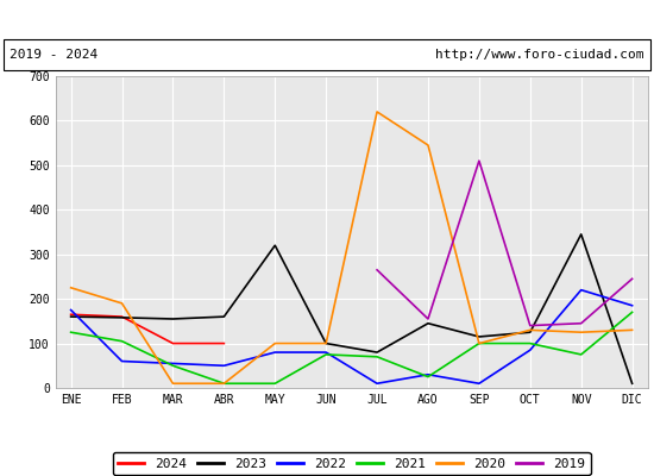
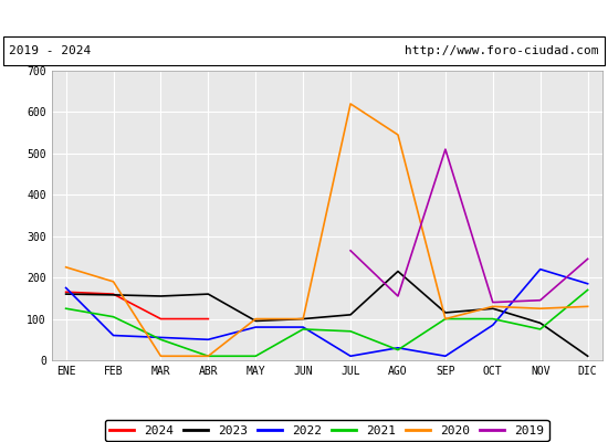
2023/MAY: 320 -> 95
2023/JUL: 80 -> 110
2023/AGO: 145 -> 215
2023/NOV: 345 -> 90
